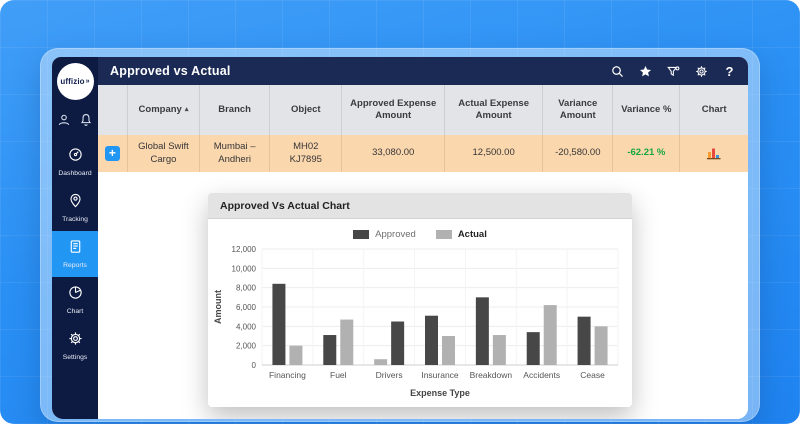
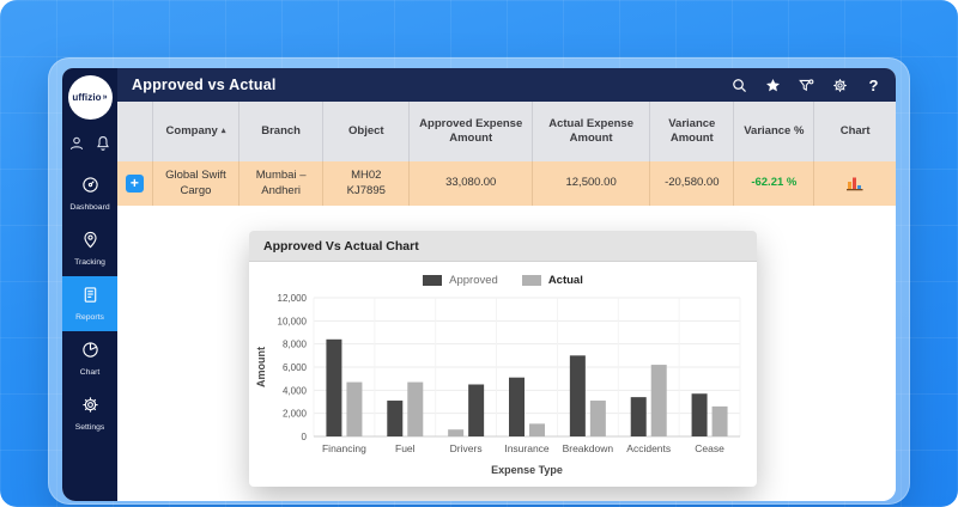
Actual/Financing: 2000 -> 5000
Actual/Insurance: 3000 -> 1000
Approved/Cease: 5000 -> 4000
Actual/Cease: 4000 -> 3000
